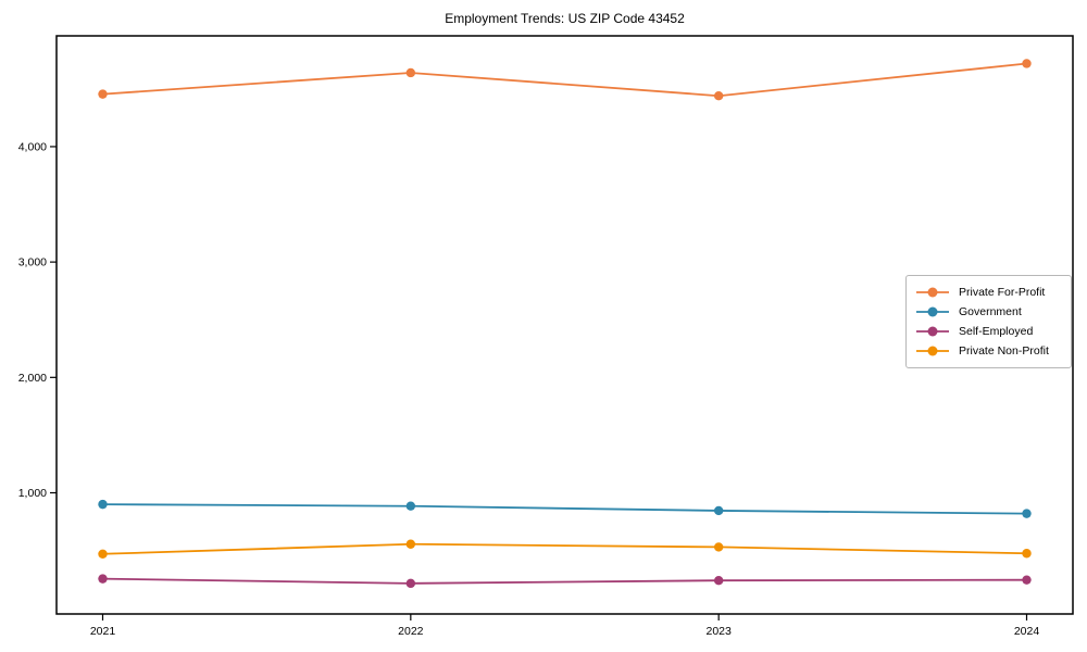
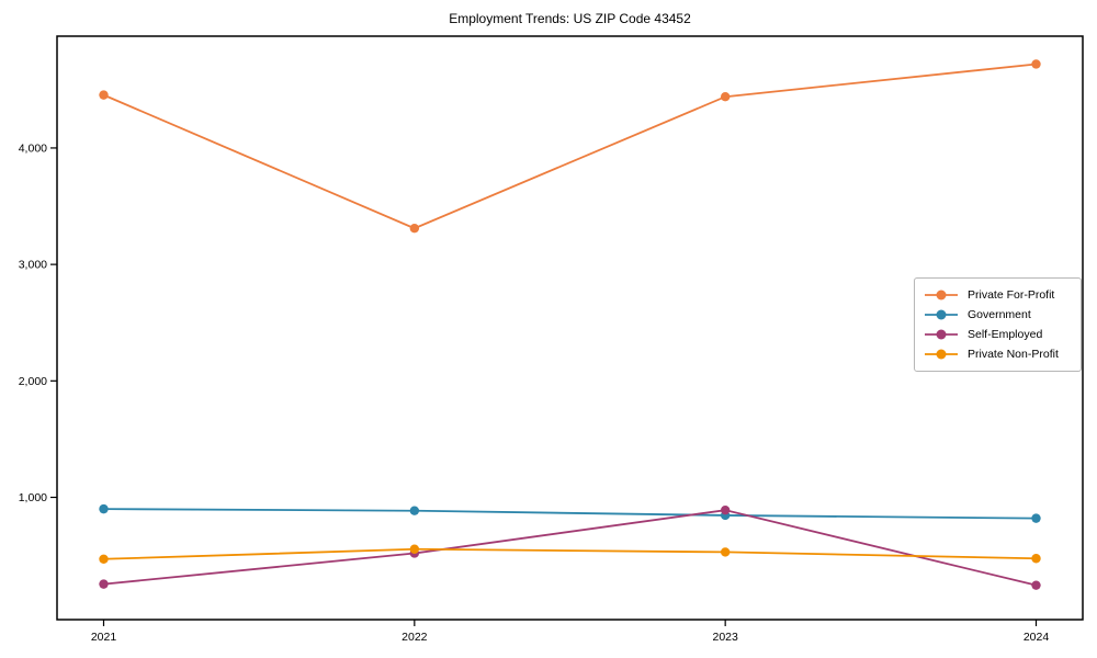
Private For-Profit/2022: 4640 -> 3310
Self-Employed/2022: 220 -> 520
Self-Employed/2023: 240 -> 890
